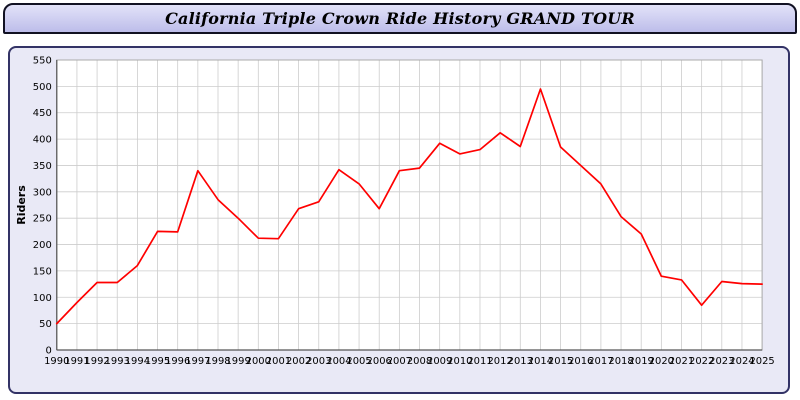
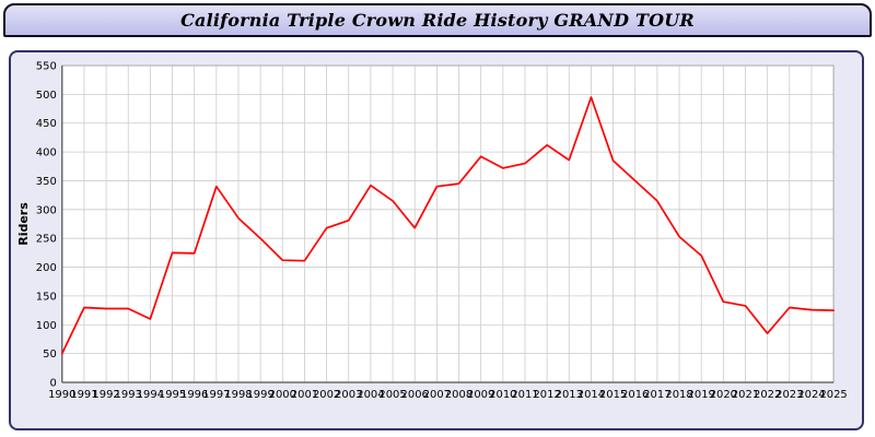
1991: 90 -> 130
1994: 160 -> 110
